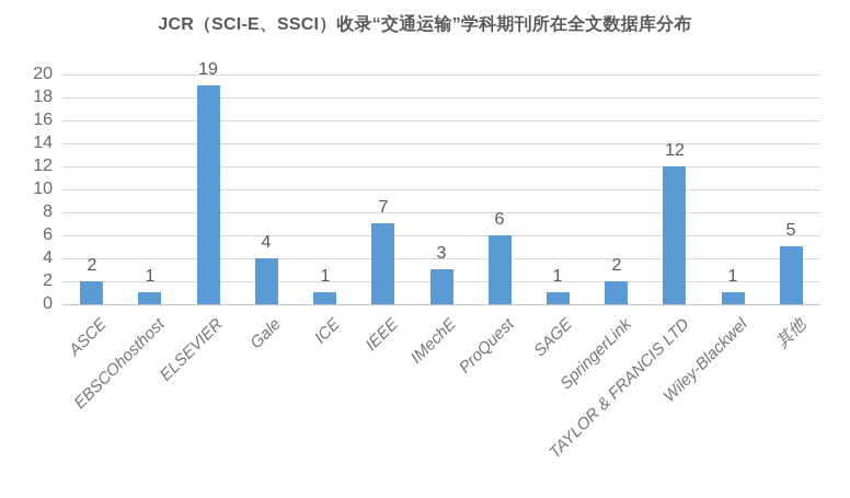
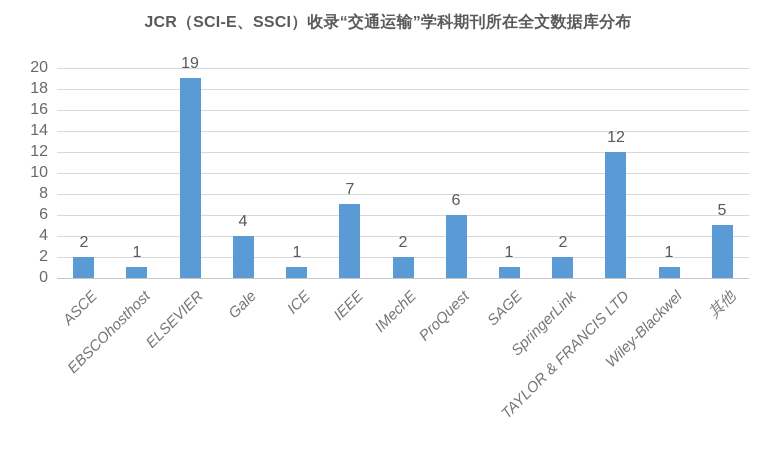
IMechE: 3 -> 2
